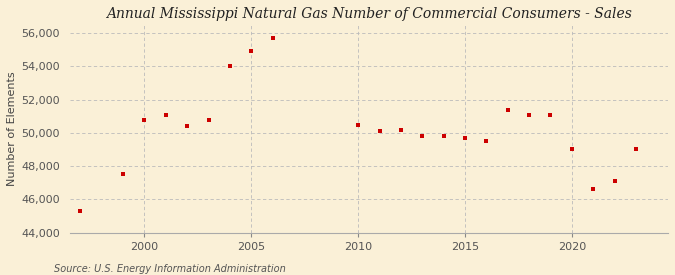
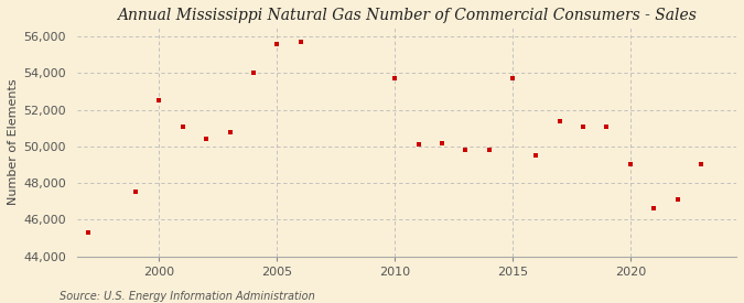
2000: 50,800 -> 52,500
2005: 54,900 -> 55,600
2010: 50,500 -> 53,700
2015: 49,700 -> 53,700
